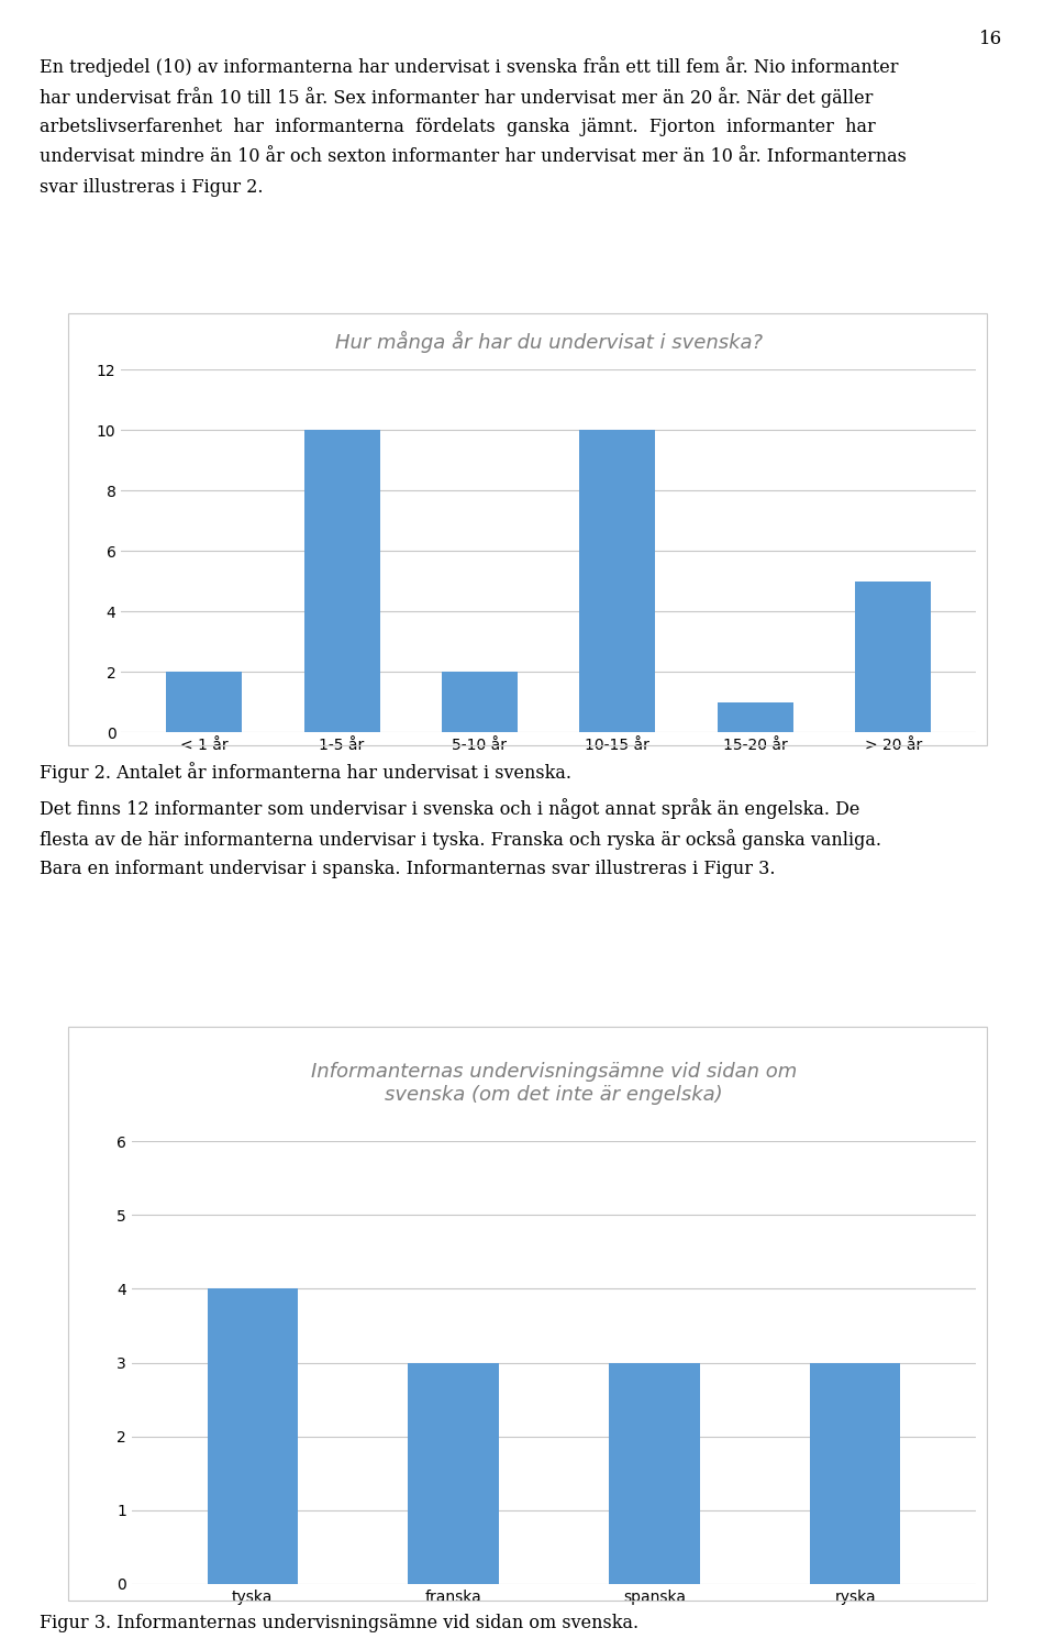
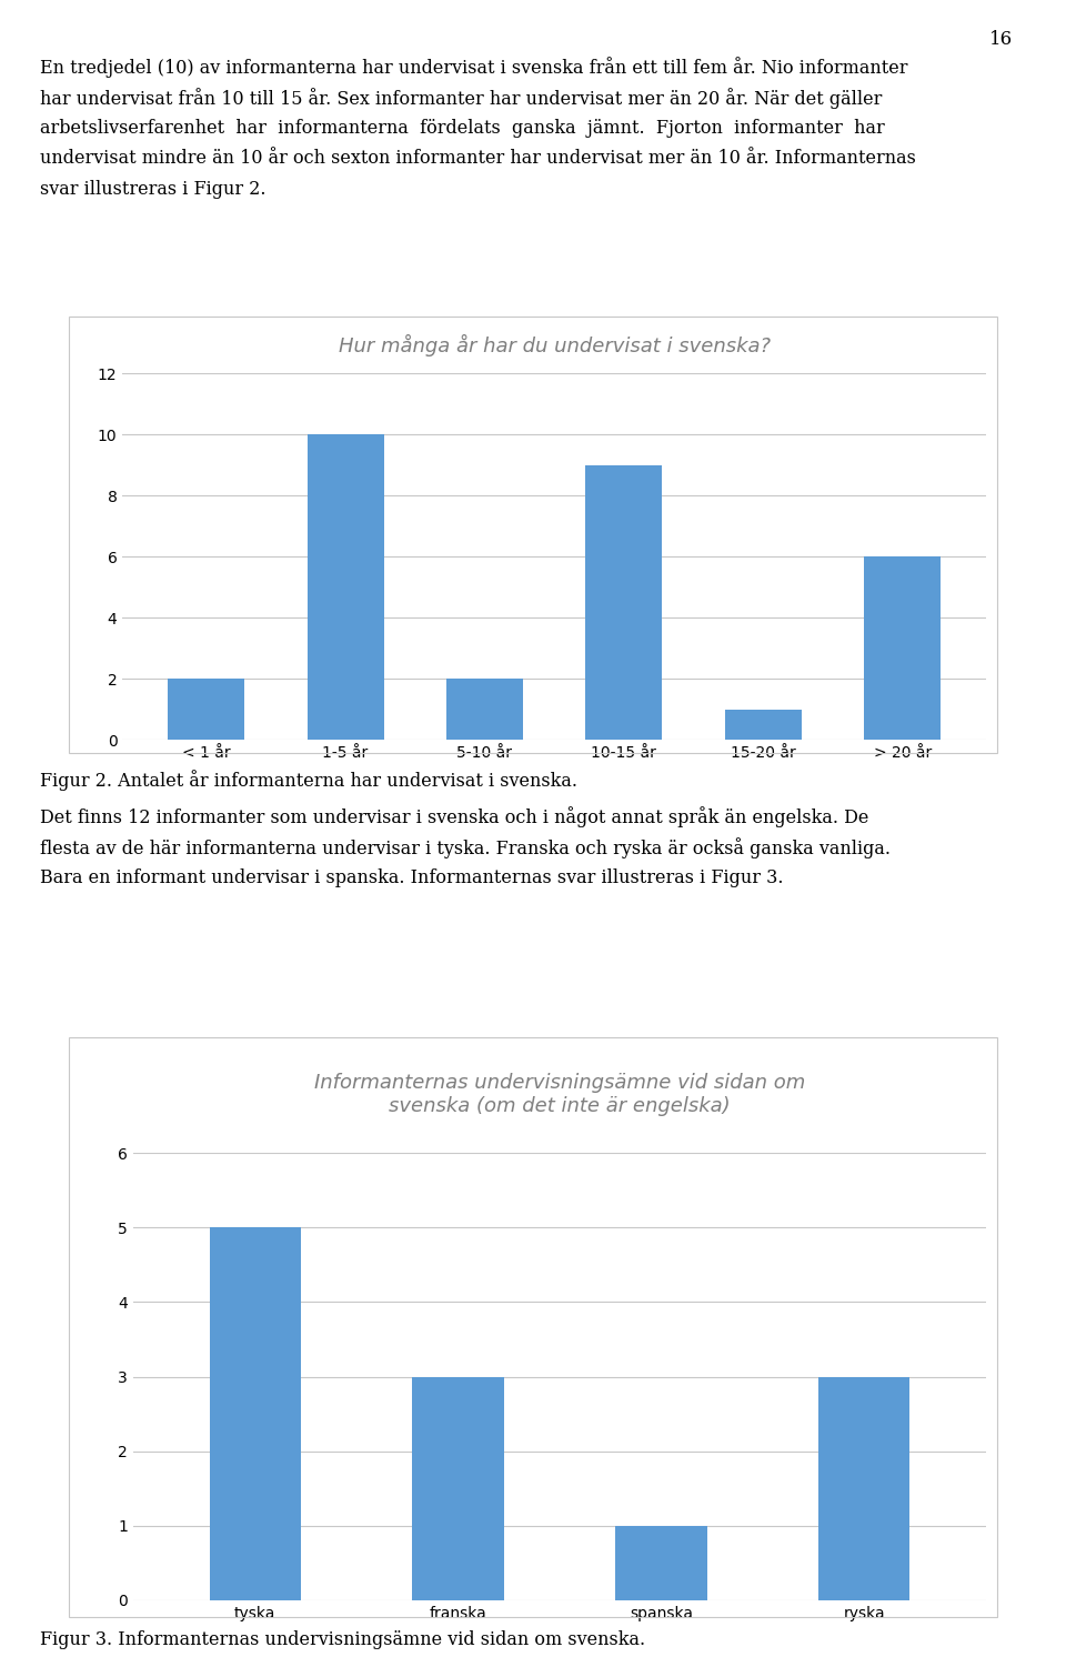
10-15 år: 10 -> 9
> 20 år: 5 -> 6
tyska: 4 -> 5
spanska: 3 -> 1
